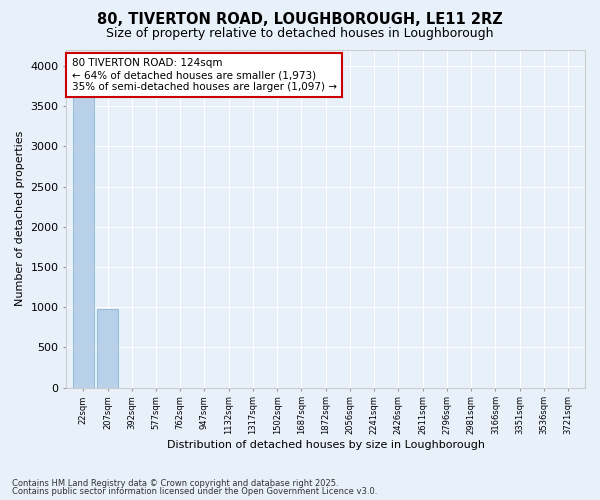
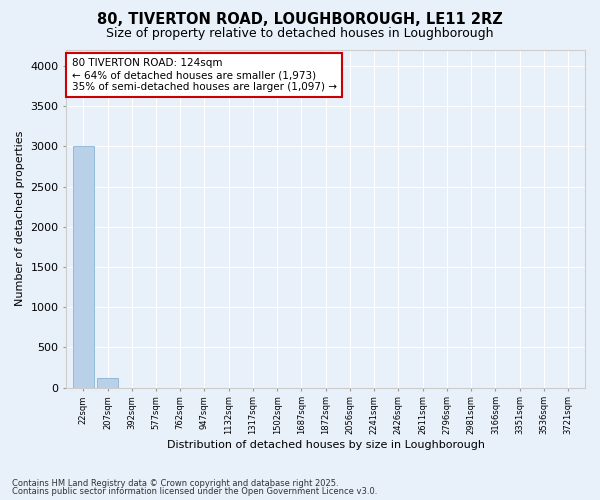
22sqm: 3620 -> 3000
207sqm: 980 -> 120
